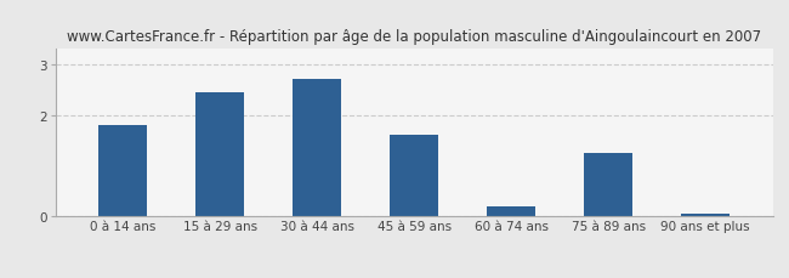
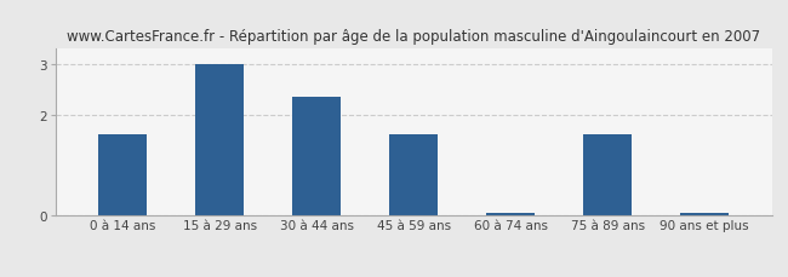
0 à 14 ans: 1.80 -> 1.60
15 à 29 ans: 2.45 -> 3.00
30 à 44 ans: 2.70 -> 2.35
60 à 74 ans: 0.20 -> 0.05
75 à 89 ans: 1.25 -> 1.60
